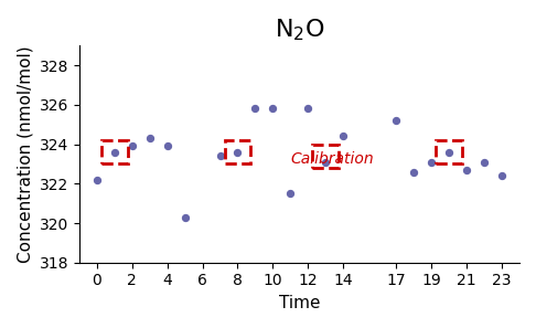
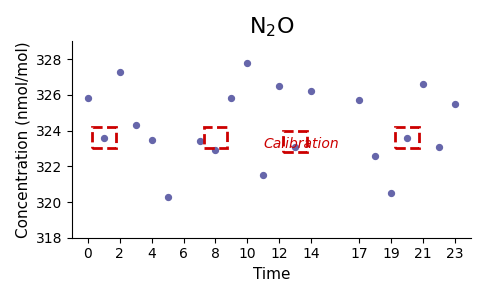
0: 322.2 -> 325.8
2: 323.9 -> 327.3
4: 323.9 -> 323.5
8: 323.6 -> 322.9
10: 325.8 -> 327.8
12: 325.8 -> 326.5
14: 324.4 -> 326.2
17: 325.2 -> 325.7
19: 323.1 -> 320.5
21: 322.7 -> 326.6
23: 322.4 -> 325.5
